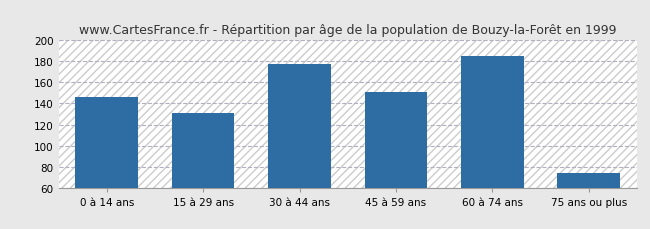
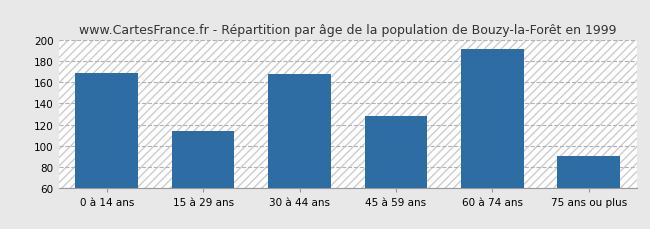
0 à 14 ans: 146 -> 169
15 à 29 ans: 131 -> 114
30 à 44 ans: 178 -> 168
45 à 59 ans: 151 -> 128
60 à 74 ans: 185 -> 192
75 ans ou plus: 74 -> 90
